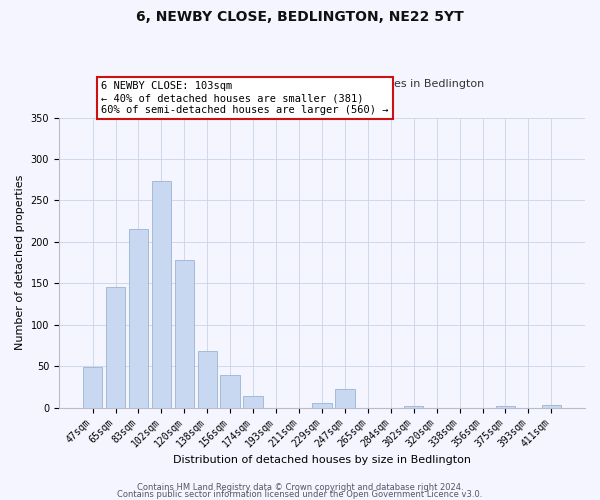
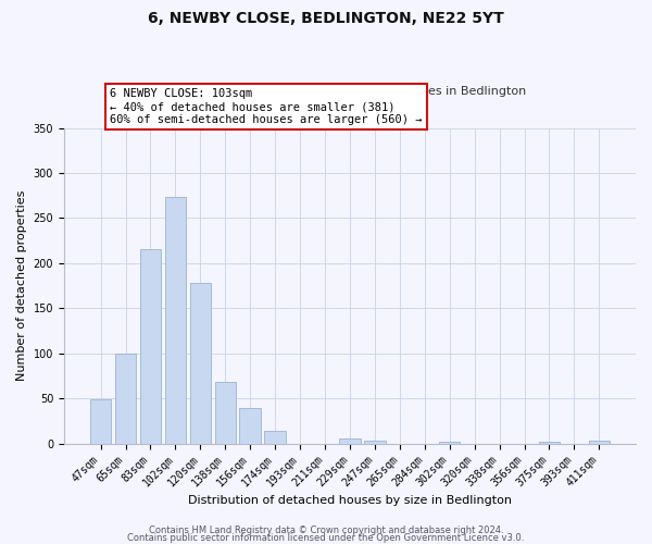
65sqm: 146 -> 100
247sqm: 22 -> 3
